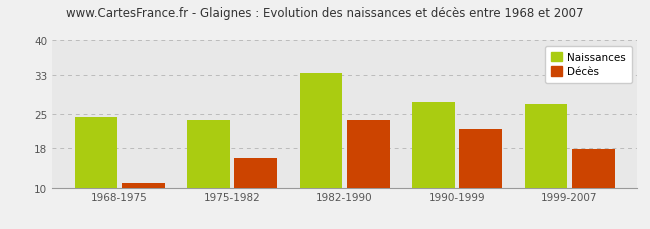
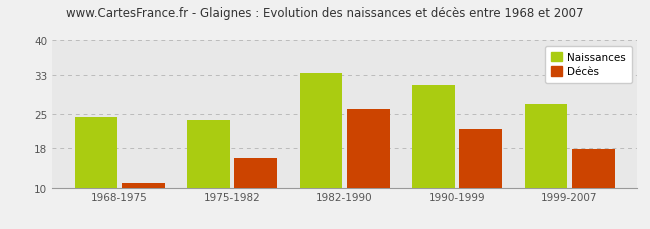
Décès/1982-1990: 23.7 -> 26.0
Naissances/1990-1999: 27.5 -> 31.0
